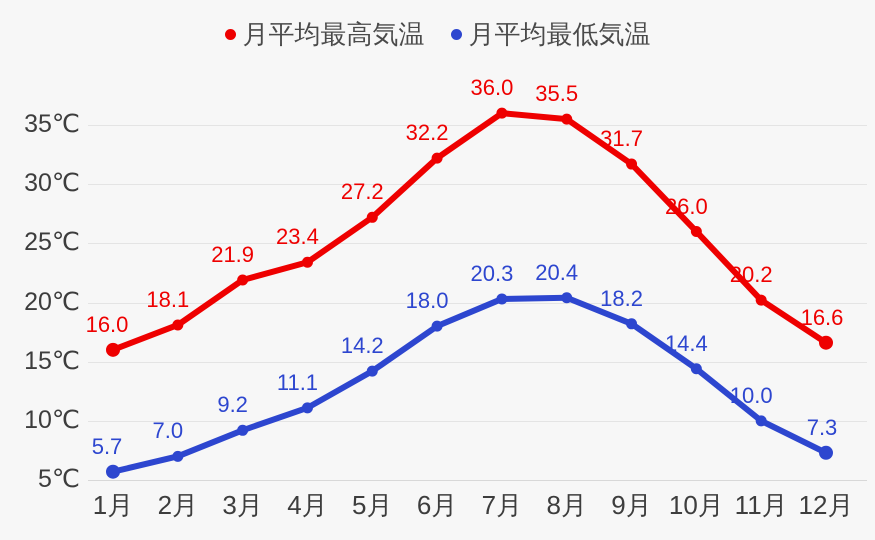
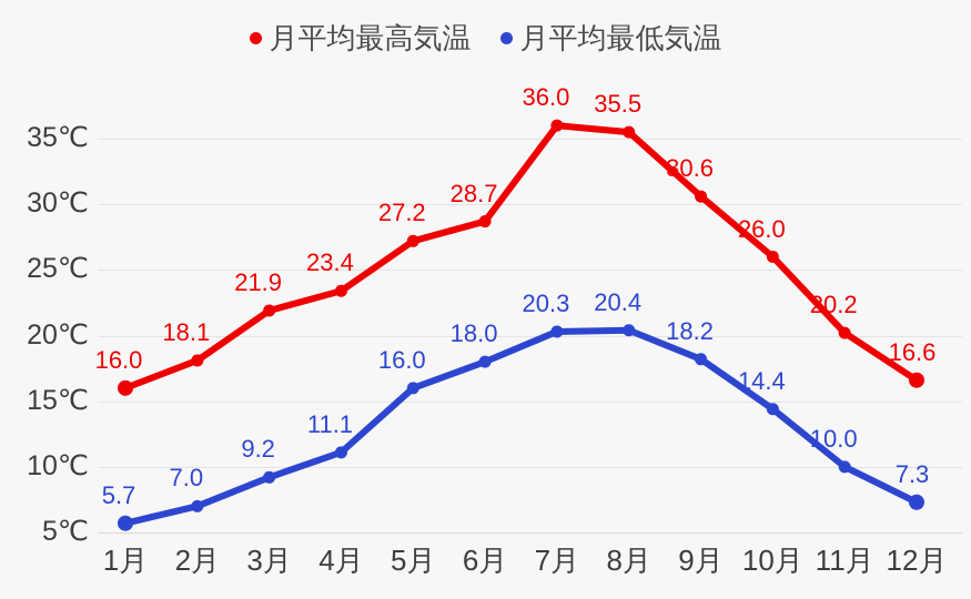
月平均最低気温/5月: 14.2 -> 16.0
月平均最高気温/6月: 32.2 -> 28.7
月平均最高気温/9月: 31.7 -> 30.6
